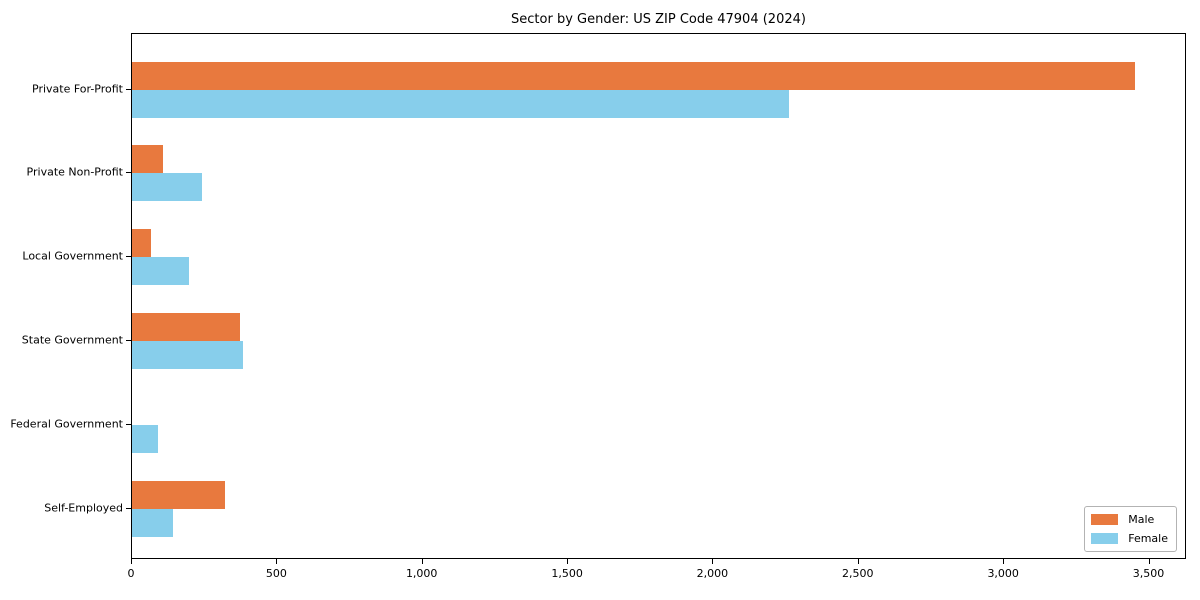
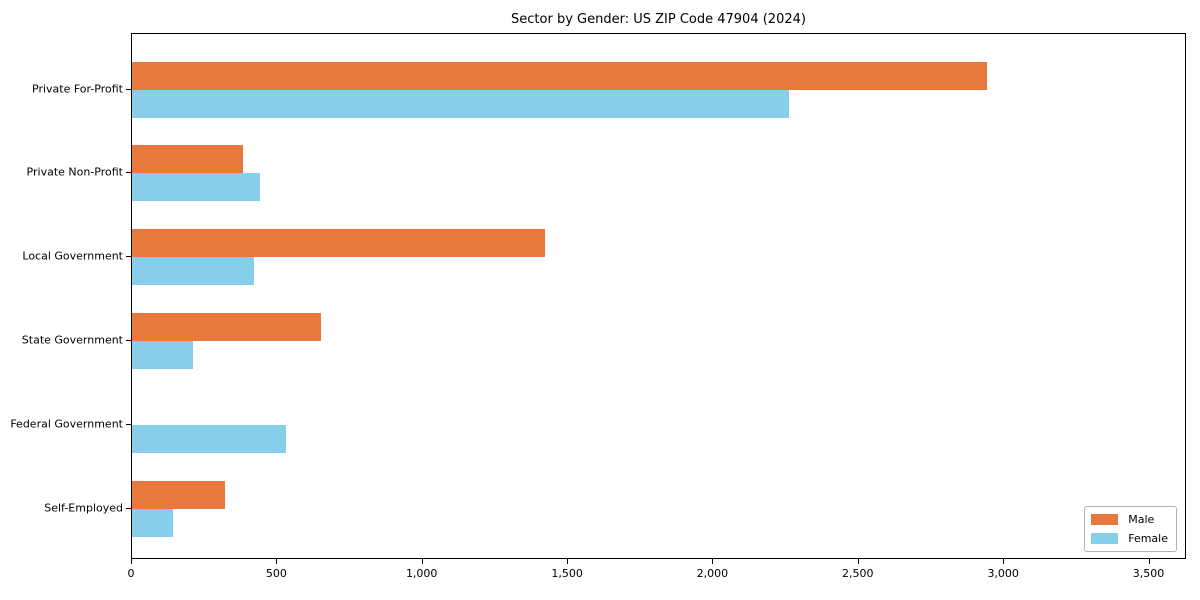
Male/Private For-Profit: 3450 -> 2940
Male/Private Non-Profit: 100 -> 380
Female/Private Non-Profit: 240 -> 440
Male/Local Government: 60 -> 1420
Female/Local Government: 200 -> 420
Male/State Government: 370 -> 650
Female/State Government: 380 -> 210
Female/Federal Government: 90 -> 530
